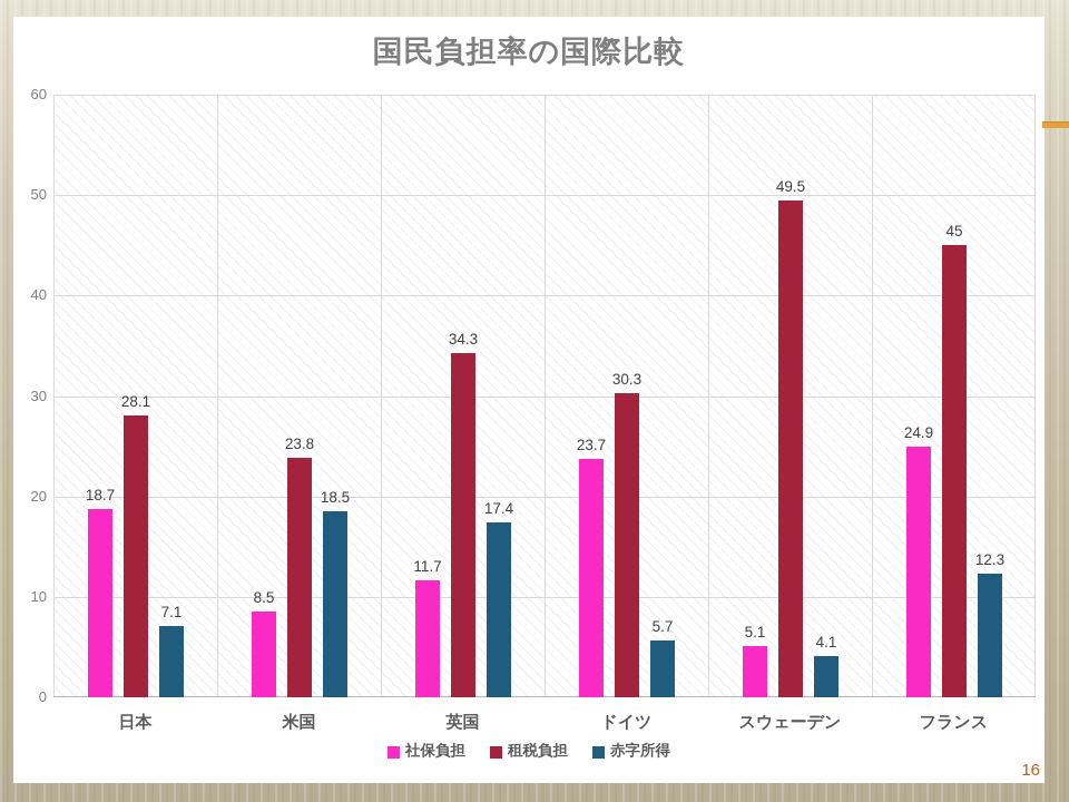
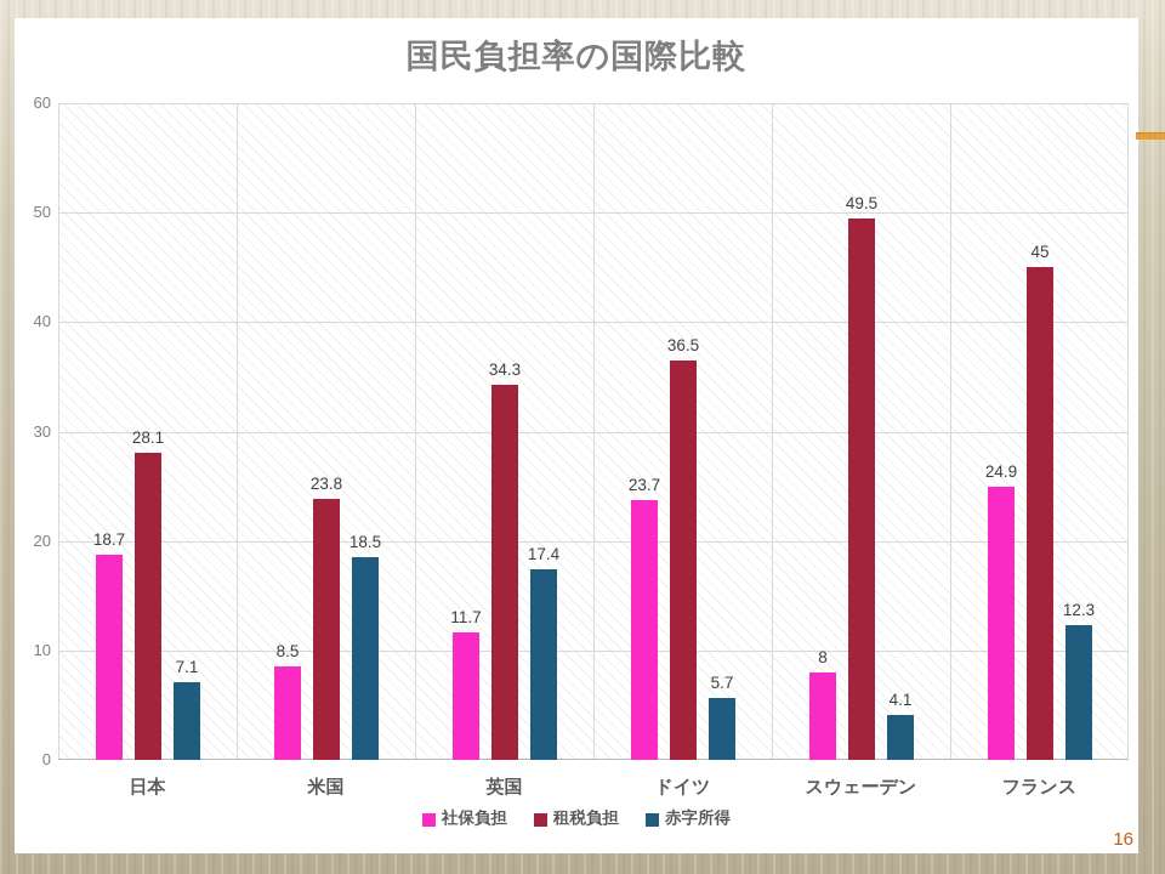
租税負担/ドイツ: 30.3 -> 36.5
社保負担/スウェーデン: 5.1 -> 8
